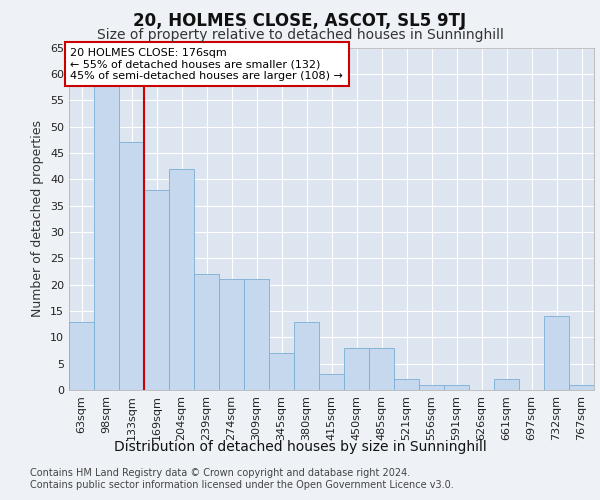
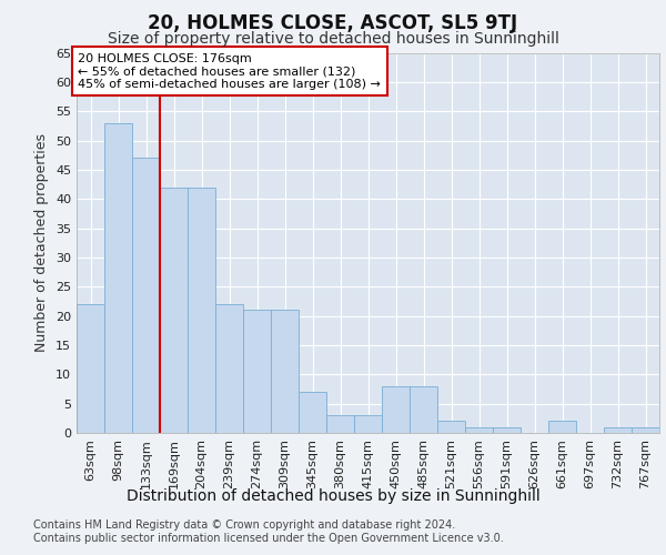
63sqm: 13 -> 22
98sqm: 58 -> 53
169sqm: 38 -> 42
380sqm: 13 -> 3
732sqm: 14 -> 1
